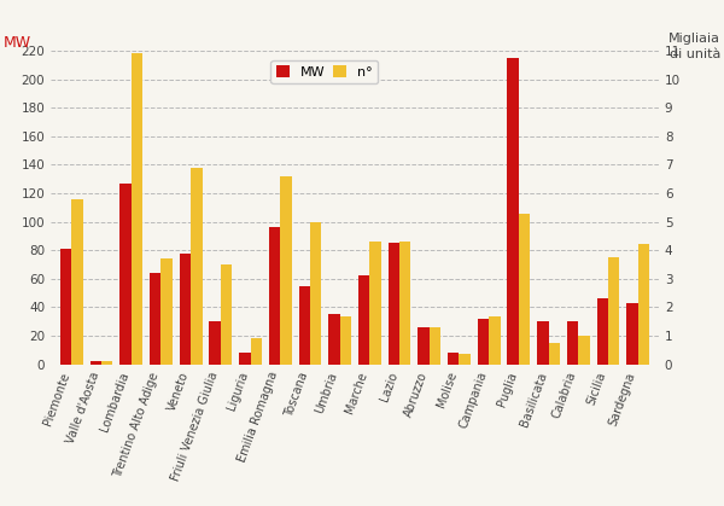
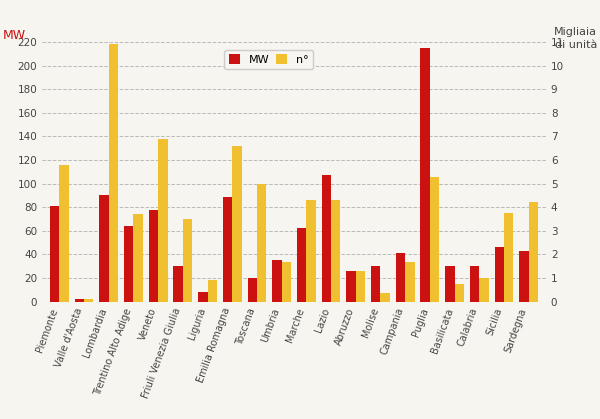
MW/Lombardia: 127 -> 90
MW/Emilia Romagna: 96 -> 89
MW/Toscana: 55 -> 20
MW/Lazio: 85 -> 107
MW/Molise: 8 -> 30
MW/Campania: 32 -> 41
